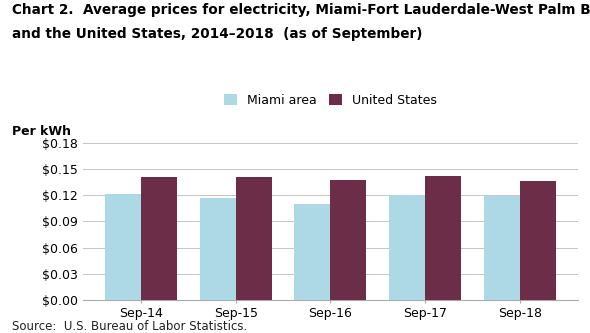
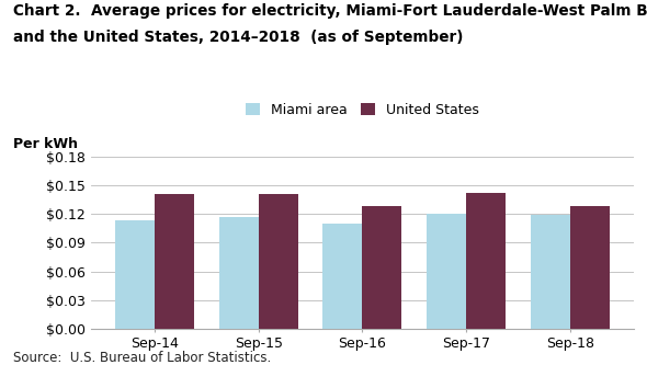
Miami area/Sep-14: $0.121 -> $0.114
United States/Sep-16: $0.138 -> $0.128
United States/Sep-18: $0.136 -> $0.128
